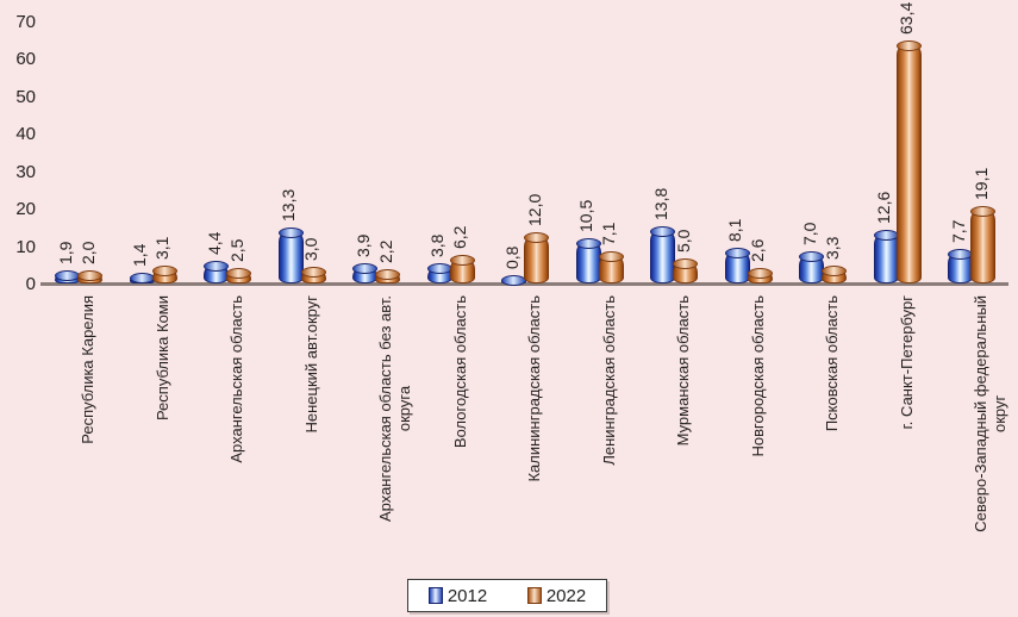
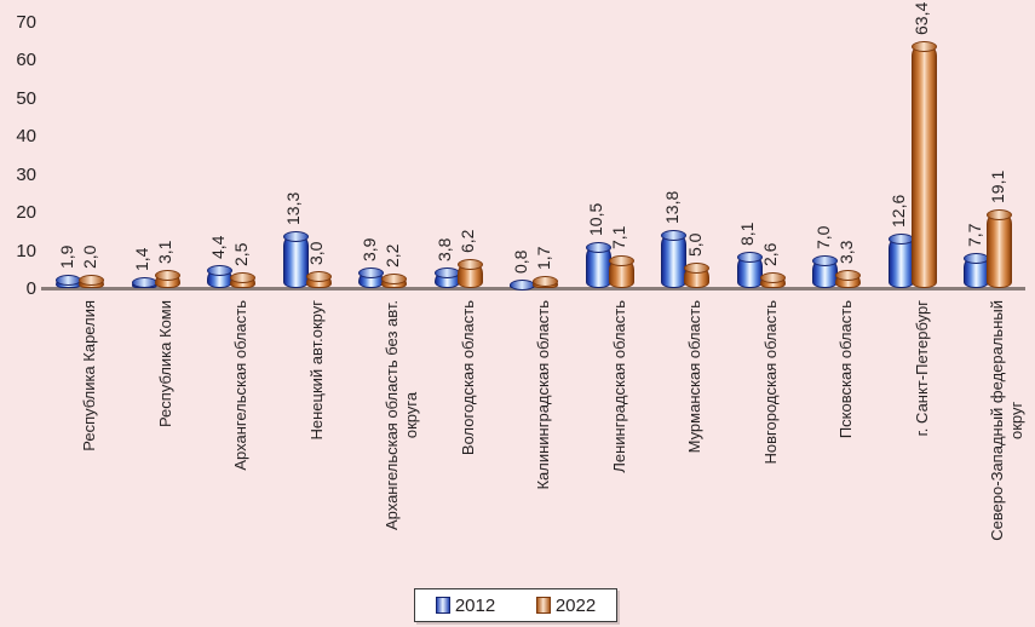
2022/Калининградская область: 12,0 -> 1,7
